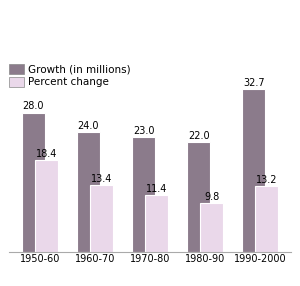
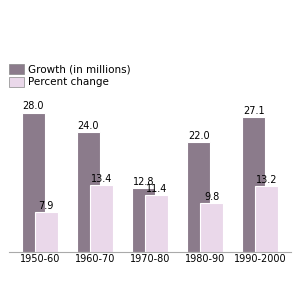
Percent change/1950-60: 18.4 -> 7.9
Growth (in millions)/1970-80: 23.0 -> 12.8
Growth (in millions)/1990-2000: 32.7 -> 27.1
